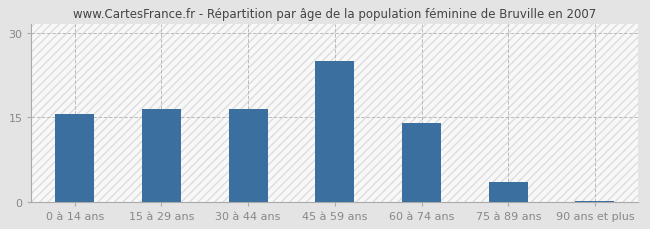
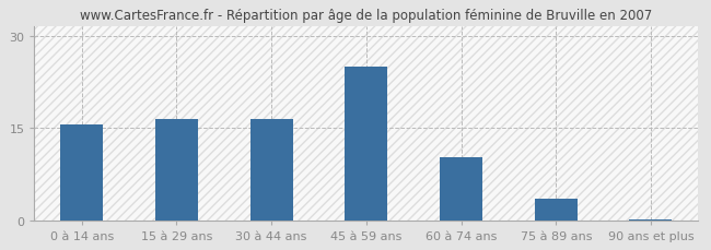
60 à 74 ans: 14.0 -> 10.2
